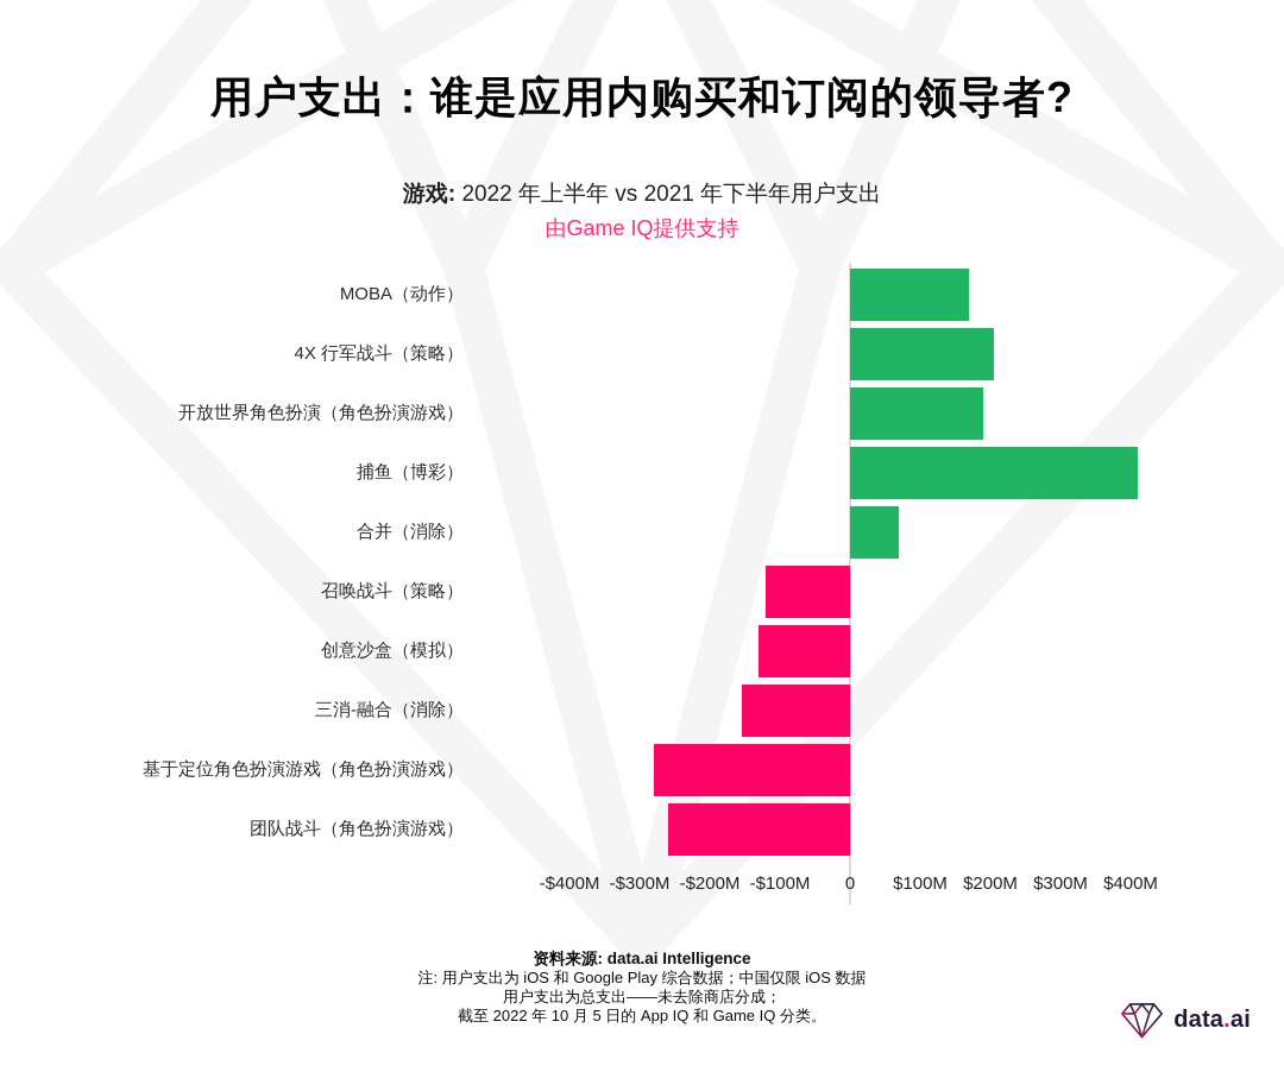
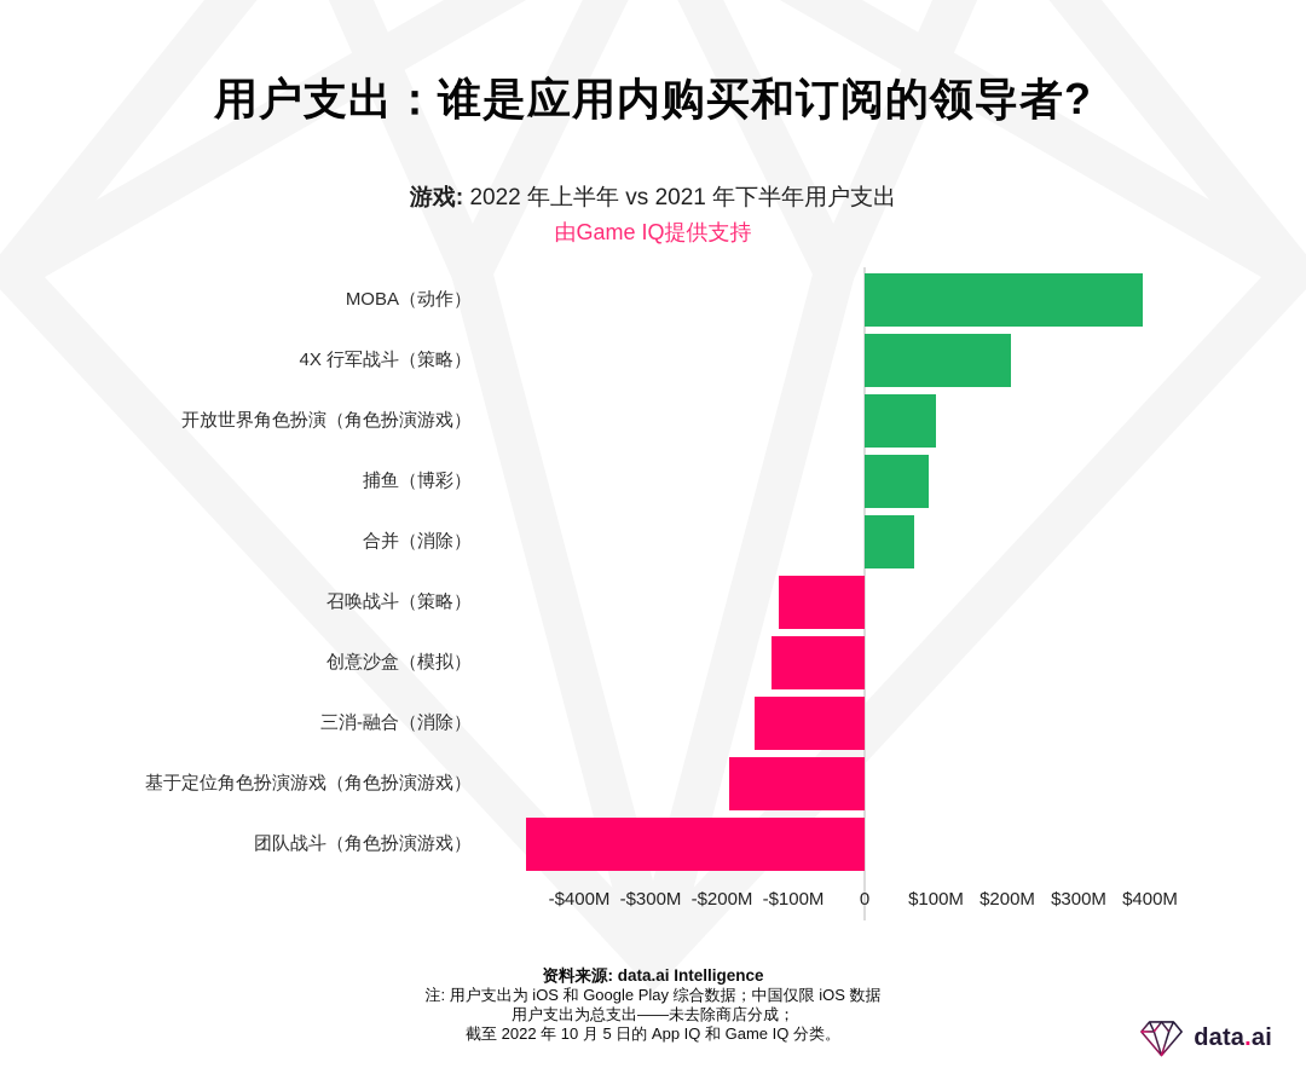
MOBA（动作）: $170M -> $390M
开放世界角色扮演（角色扮演游戏）: $190M -> $100M
捕鱼（博彩）: $410M -> $90M
基于定位角色扮演游戏（角色扮演游戏）: -$280M -> -$190M
团队战斗（角色扮演游戏）: -$260M -> -$480M
